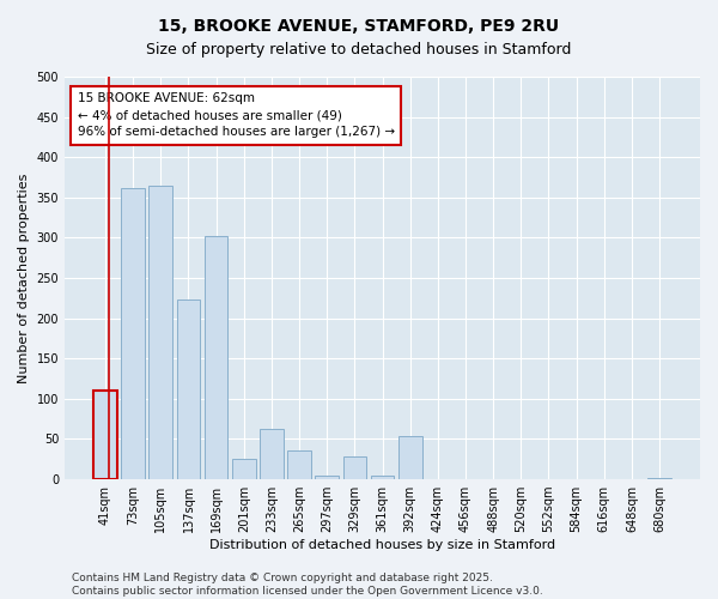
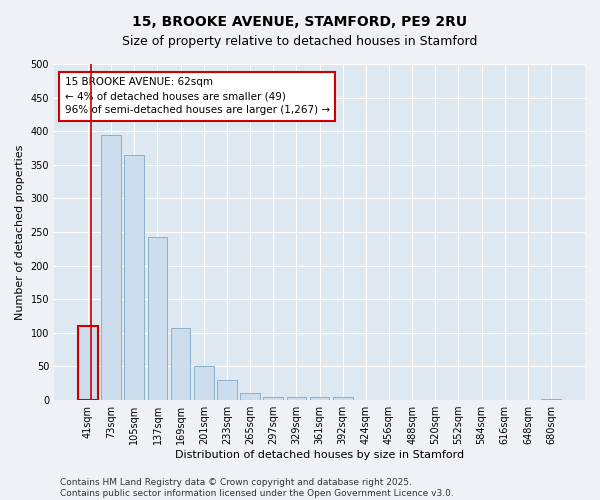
73sqm: 362 -> 395
137sqm: 224 -> 243
169sqm: 302 -> 107
201sqm: 26 -> 50
233sqm: 62 -> 30
265sqm: 36 -> 10
329sqm: 28 -> 5
392sqm: 54 -> 5
